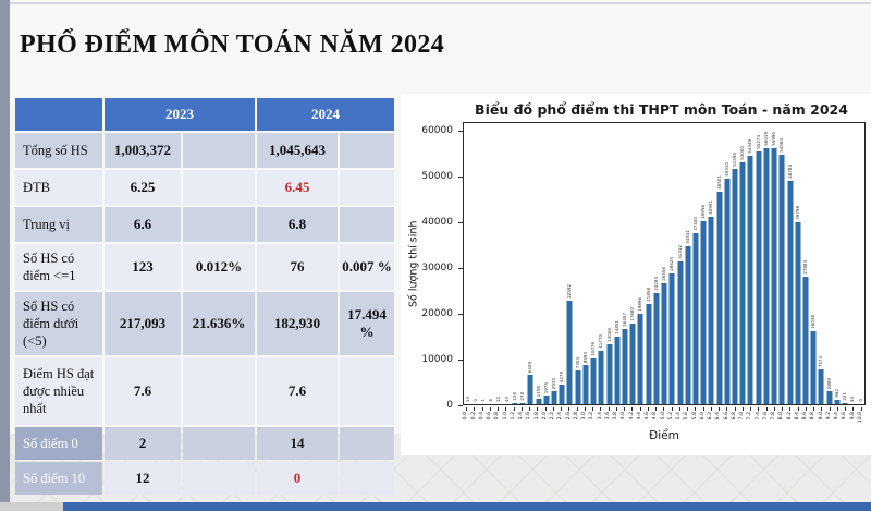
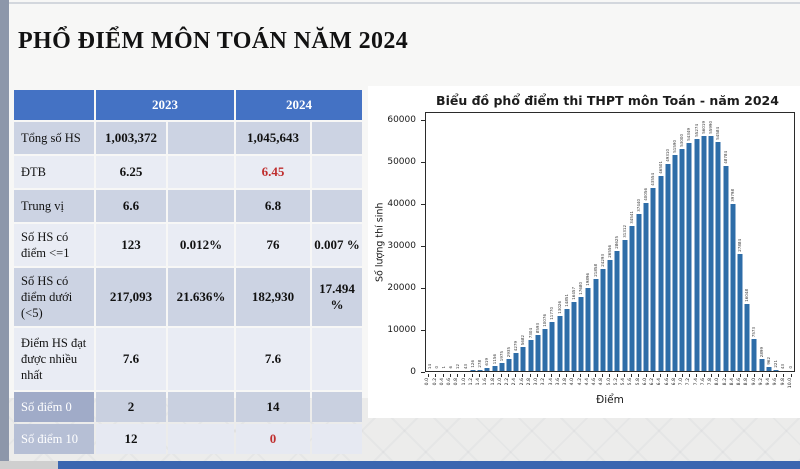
1.6: 6429 -> 619
2.6: 22592 -> 5682
6.2: 40991 -> 43554
